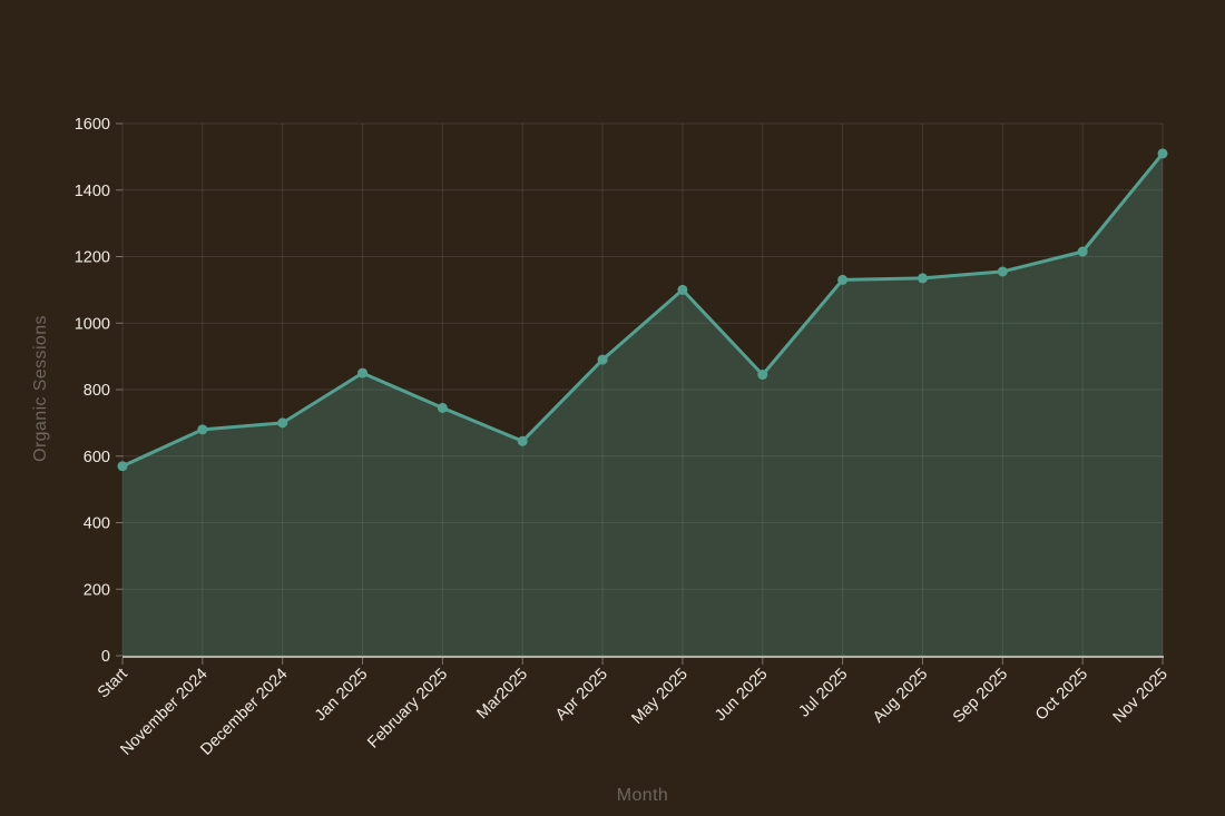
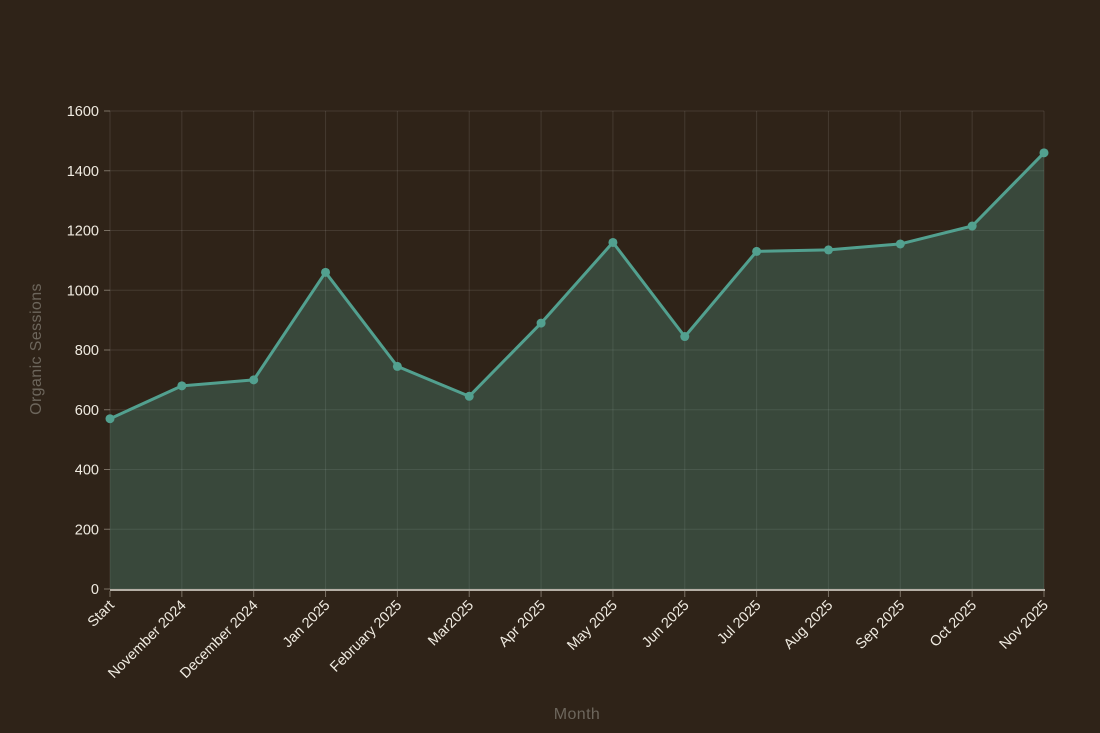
Jan 2025: 850 -> 1060
May 2025: 1100 -> 1160
Nov 2025: 1510 -> 1460
